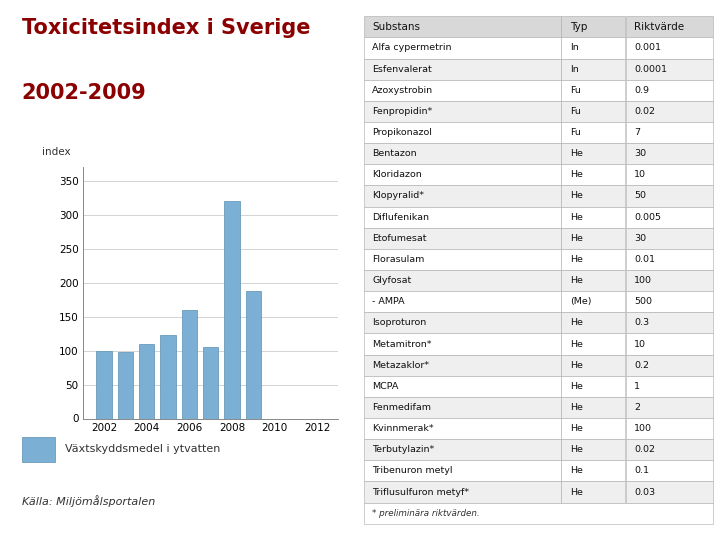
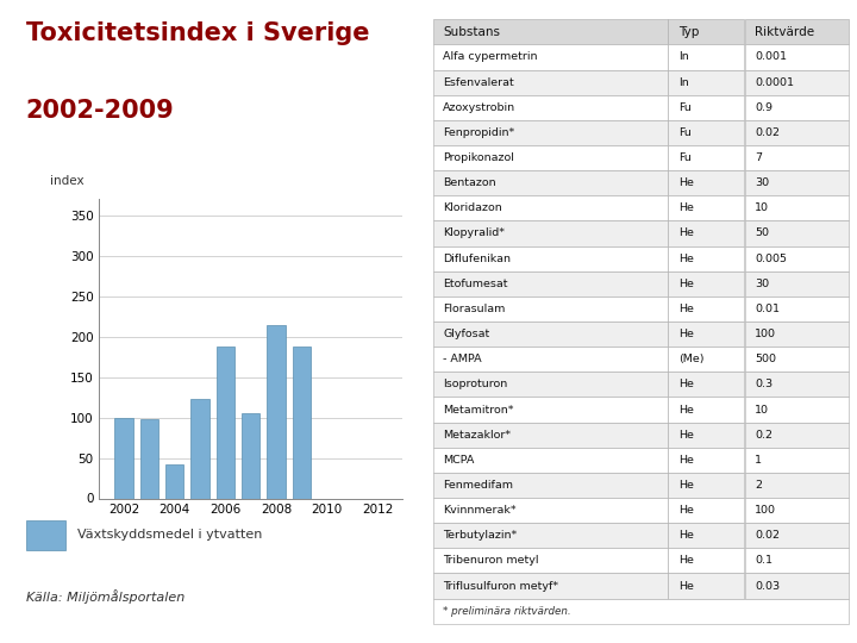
2004: 110 -> 42
2006: 160 -> 188
2008: 320 -> 214
